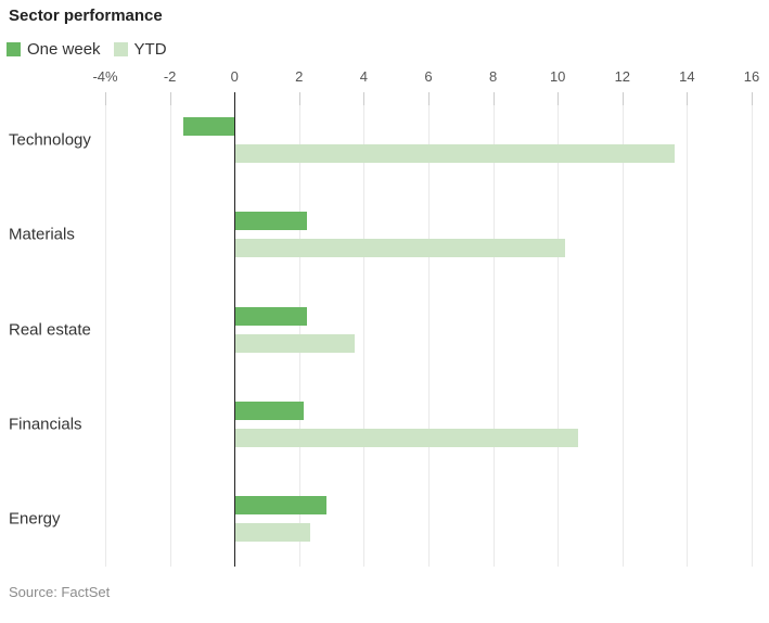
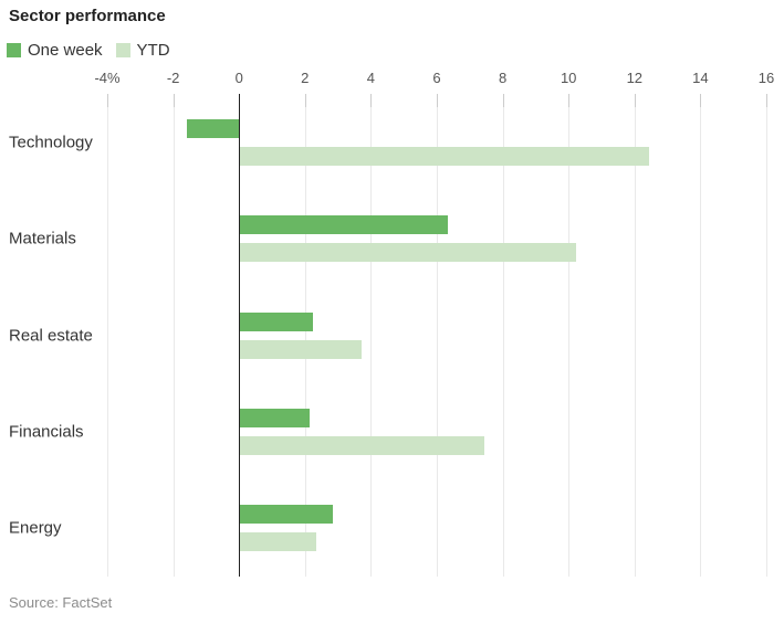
YTD/Technology: 13.6 -> 12.4
One week/Materials: 2.2 -> 6.3
YTD/Financials: 10.6 -> 7.4
